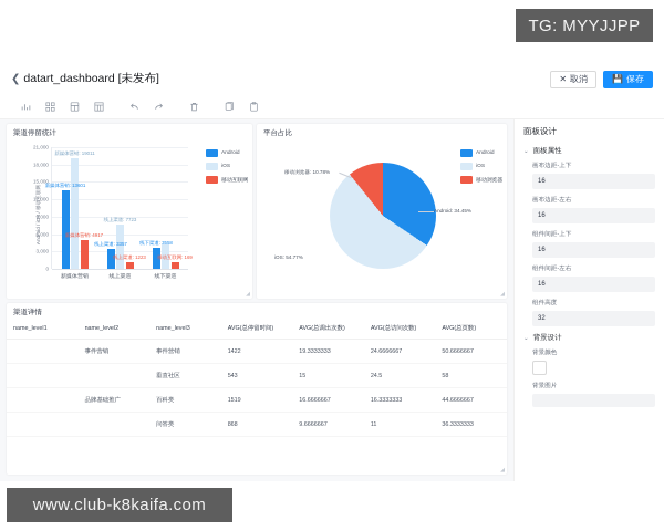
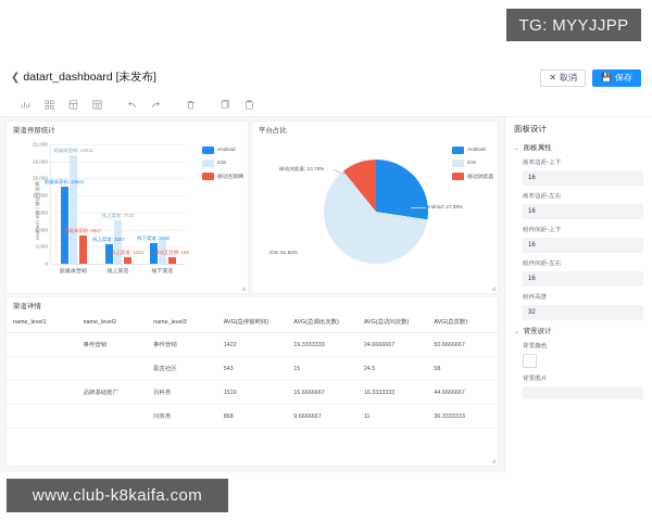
平台占比/Android: 34.45% -> 27.39%
平台占比/iOS: 54.77% -> 61.83%
